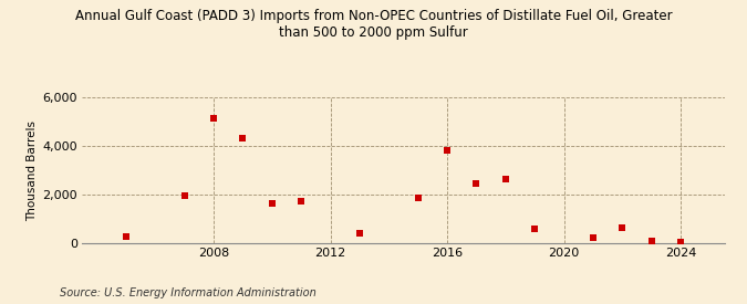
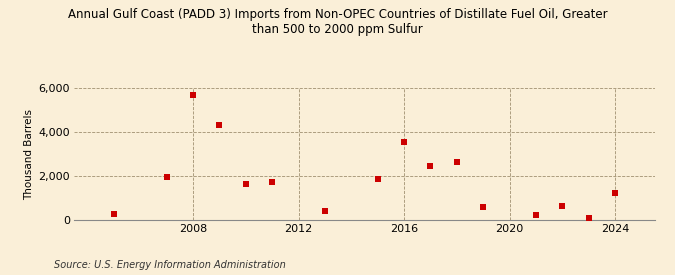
2008: 5,150 -> 5,700
2016: 3,800 -> 3,550
2024: 40 -> 1,250
